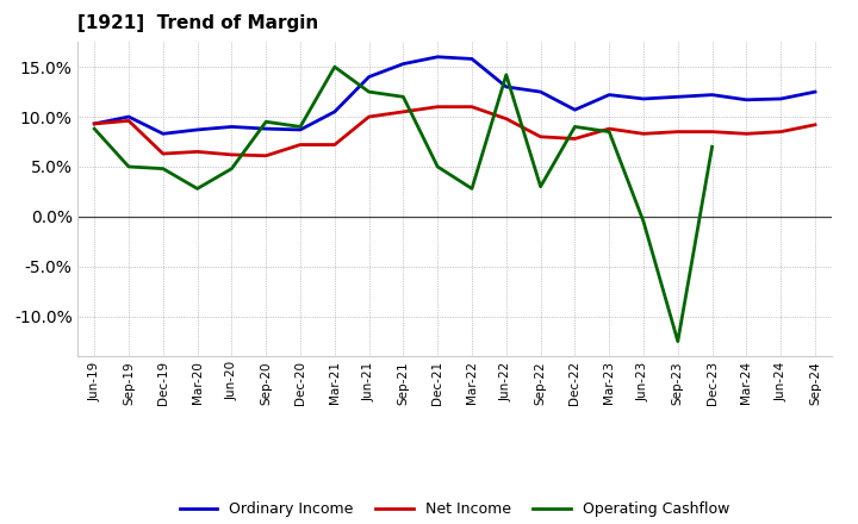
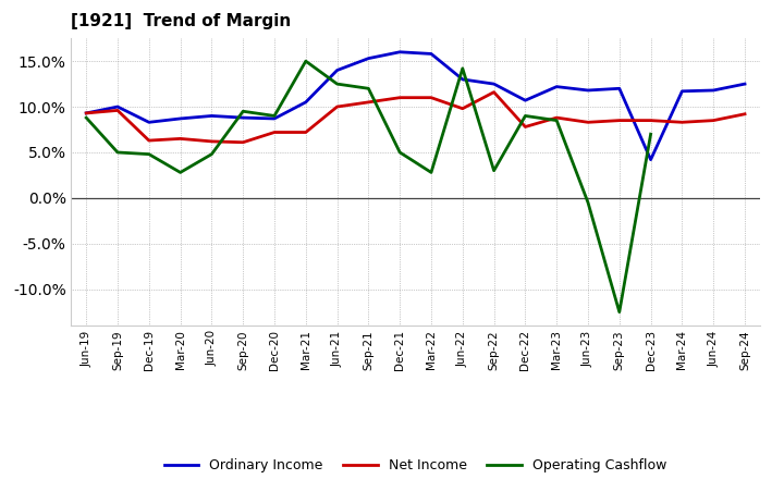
Net Income/Sep-22: 8.0% -> 11.6%
Ordinary Income/Dec-23: 12.2% -> 4.2%
